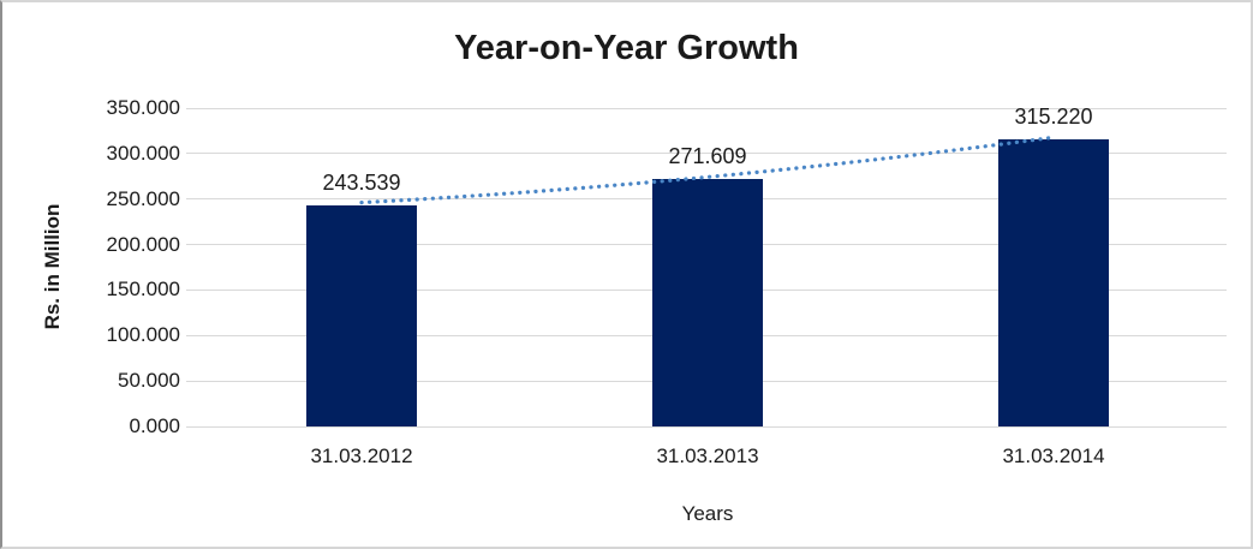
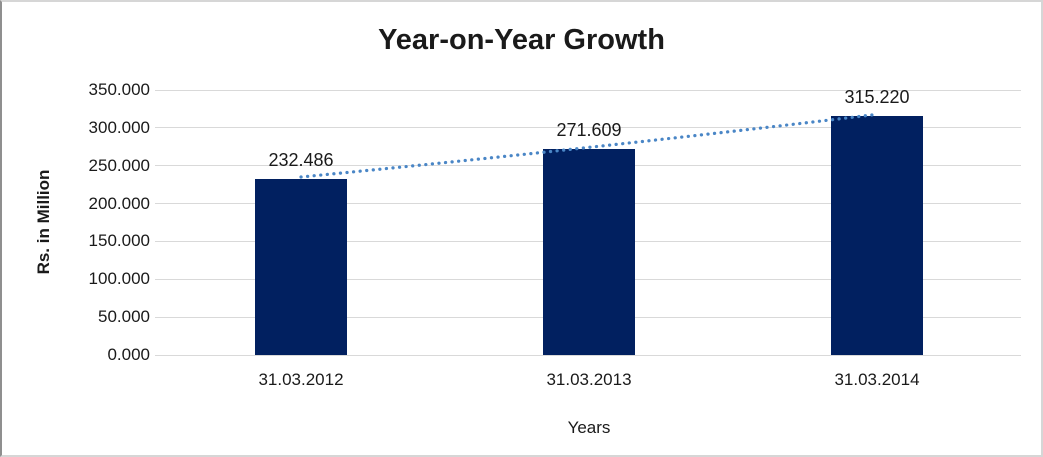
31.03.2012: 243.539 -> 232.486
